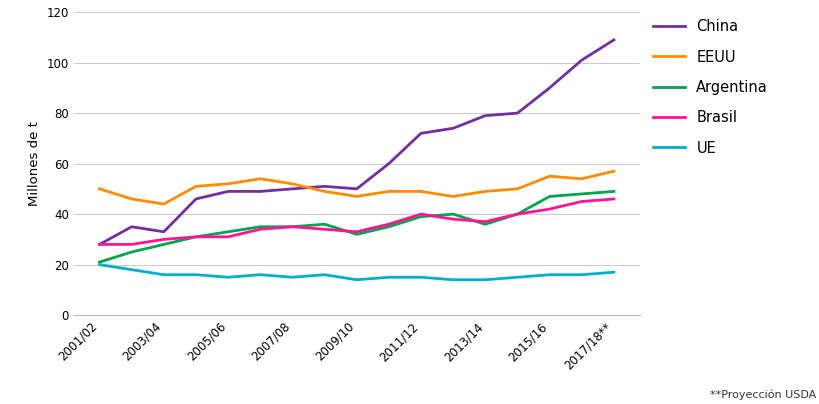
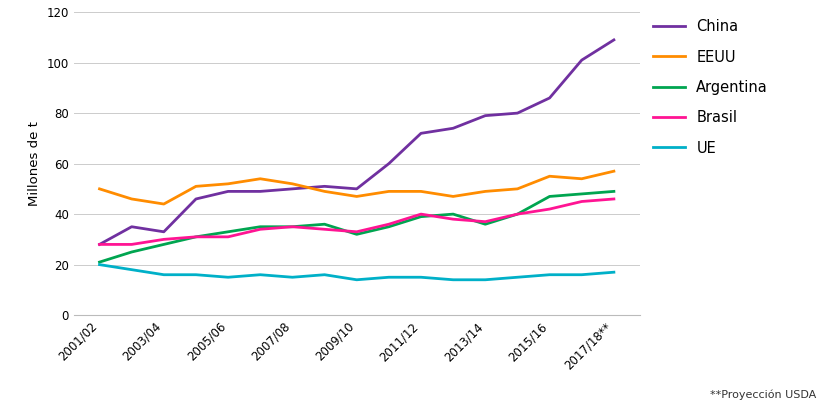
China/2015/16: 90 -> 86
